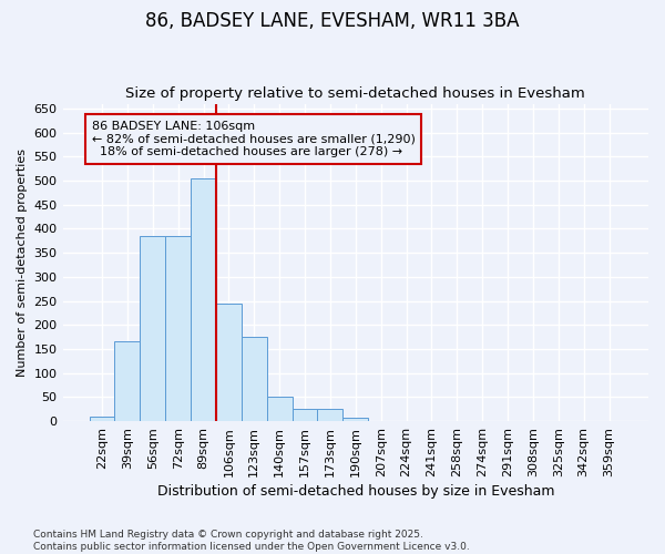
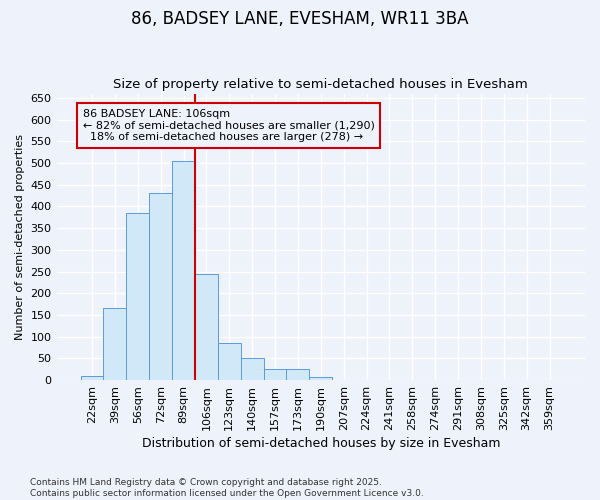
72sqm: 385 -> 430
123sqm: 175 -> 85
